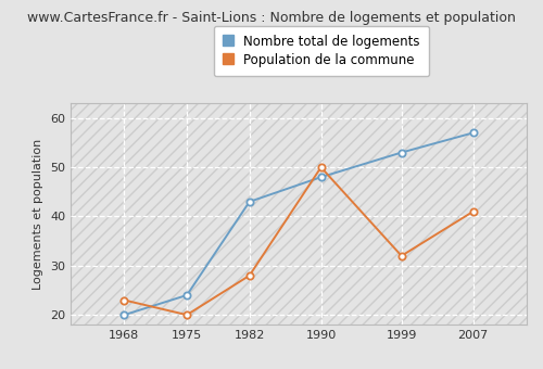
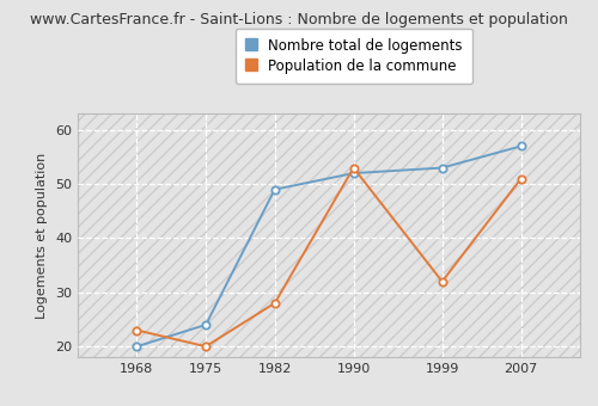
Nombre total de logements/1982: 43 -> 49
Nombre total de logements/1990: 48 -> 52
Population de la commune/1990: 50 -> 53
Population de la commune/2007: 41 -> 51
